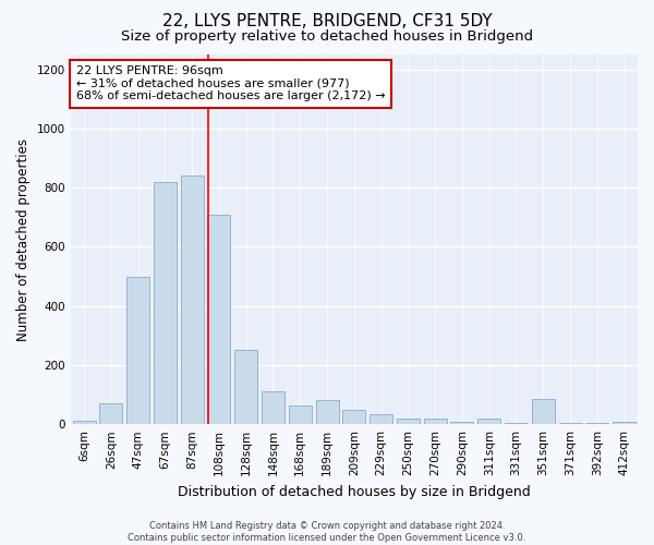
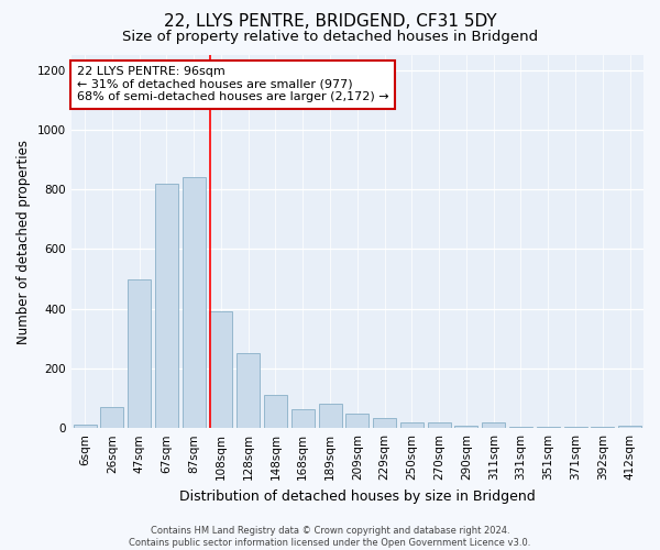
108sqm: 710 -> 390
351sqm: 85 -> 5
